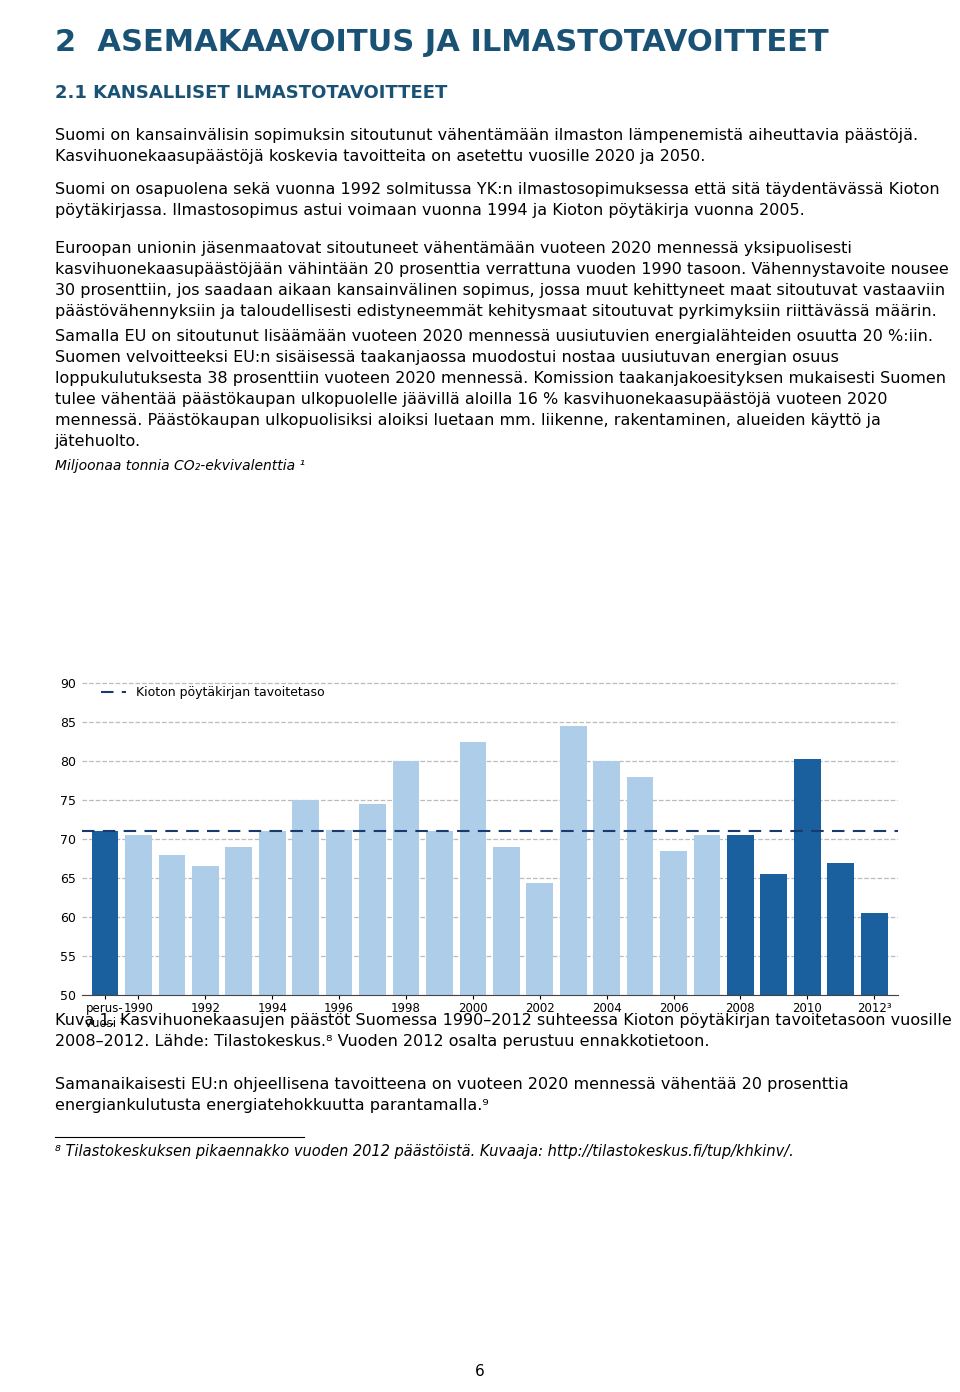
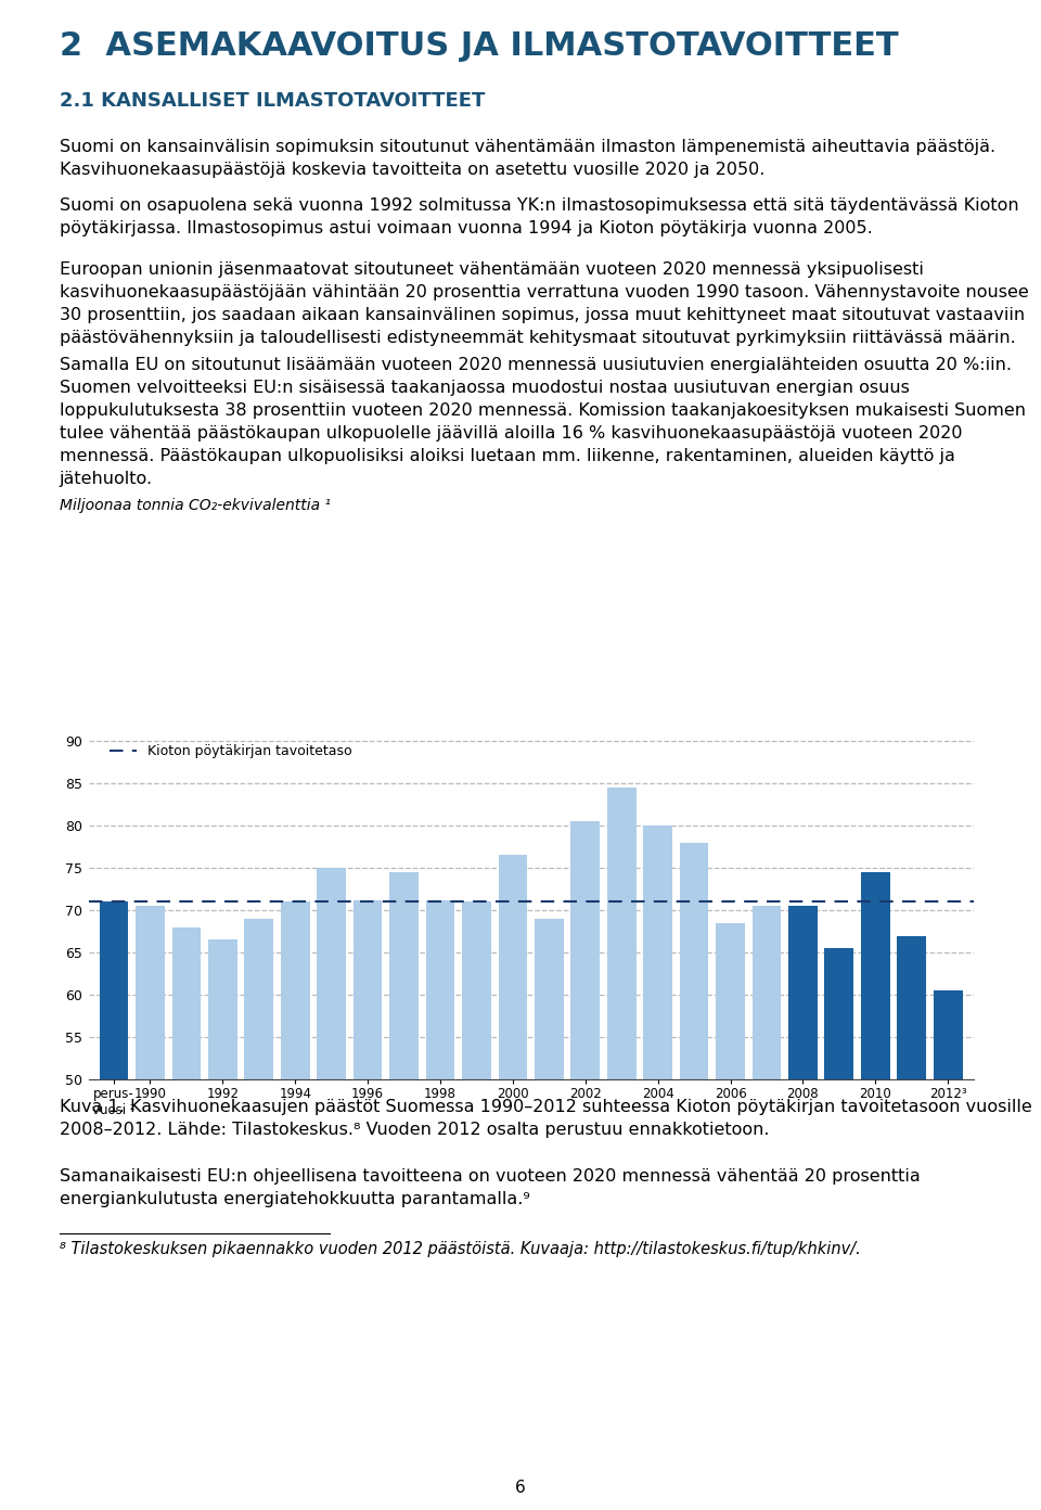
1998: 80.0 -> 71.2
2000: 82.4 -> 76.5
2002: 64.4 -> 80.5
2010: 80.2 -> 74.5
